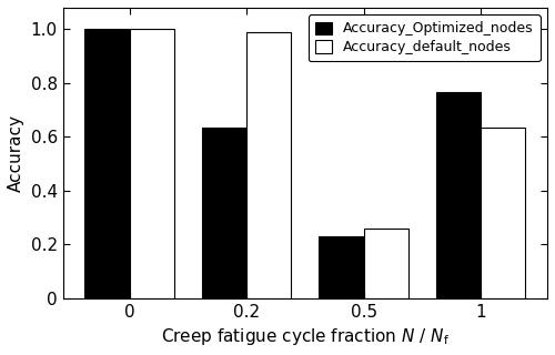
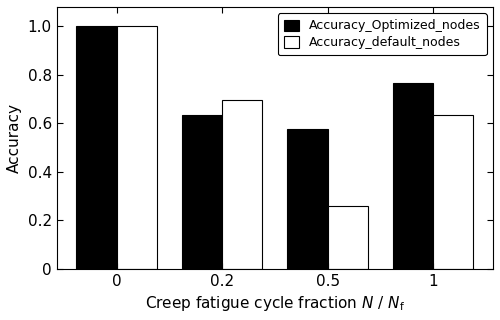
Accuracy_default_nodes/0.2: 0.990 -> 0.695
Accuracy_Optimized_nodes/0.5: 0.230 -> 0.575
